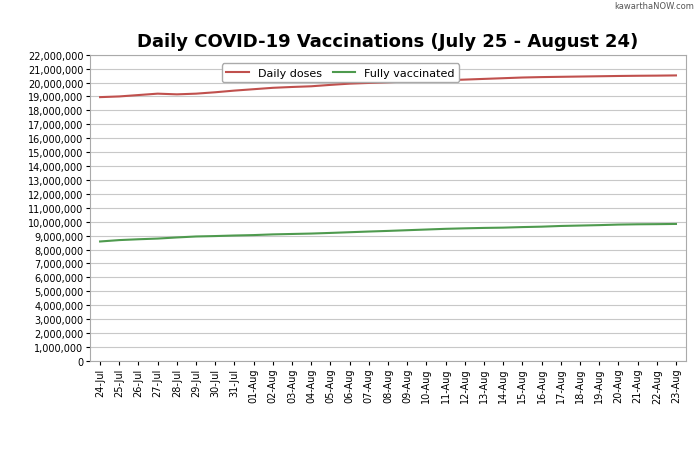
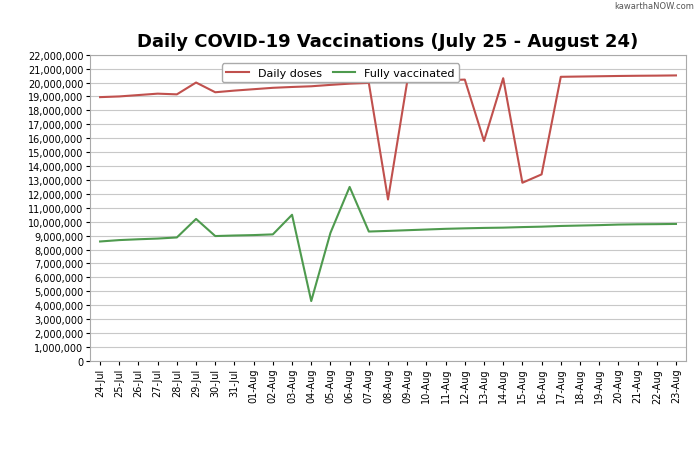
Daily doses/29-Jul: 19,200,000 -> 20,000,000
Fully vaccinated/29-Jul: 8,900,000 -> 10,200,000
Fully vaccinated/03-Aug: 9,100,000 -> 10,500,000
Fully vaccinated/04-Aug: 9,200,000 -> 4,300,000
Fully vaccinated/06-Aug: 9,200,000 -> 12,500,000
Daily doses/08-Aug: 20,000,000 -> 11,600,000
Daily doses/13-Aug: 20,300,000 -> 15,800,000
Daily doses/15-Aug: 20,400,000 -> 12,800,000
Daily doses/16-Aug: 20,400,000 -> 13,400,000
